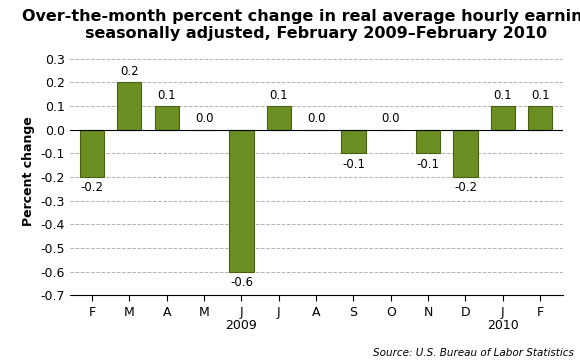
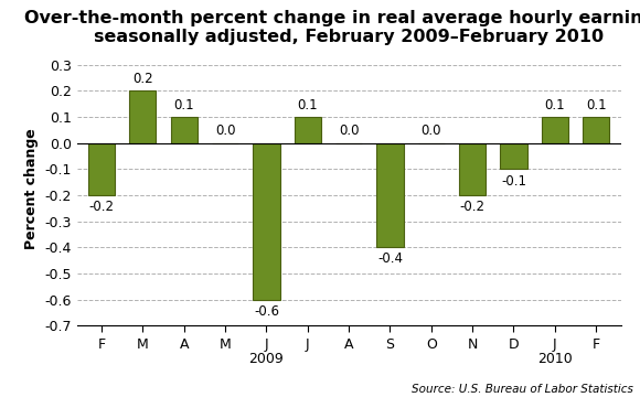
S: -0.1 -> -0.4
N: -0.1 -> -0.2
D: -0.2 -> -0.1
